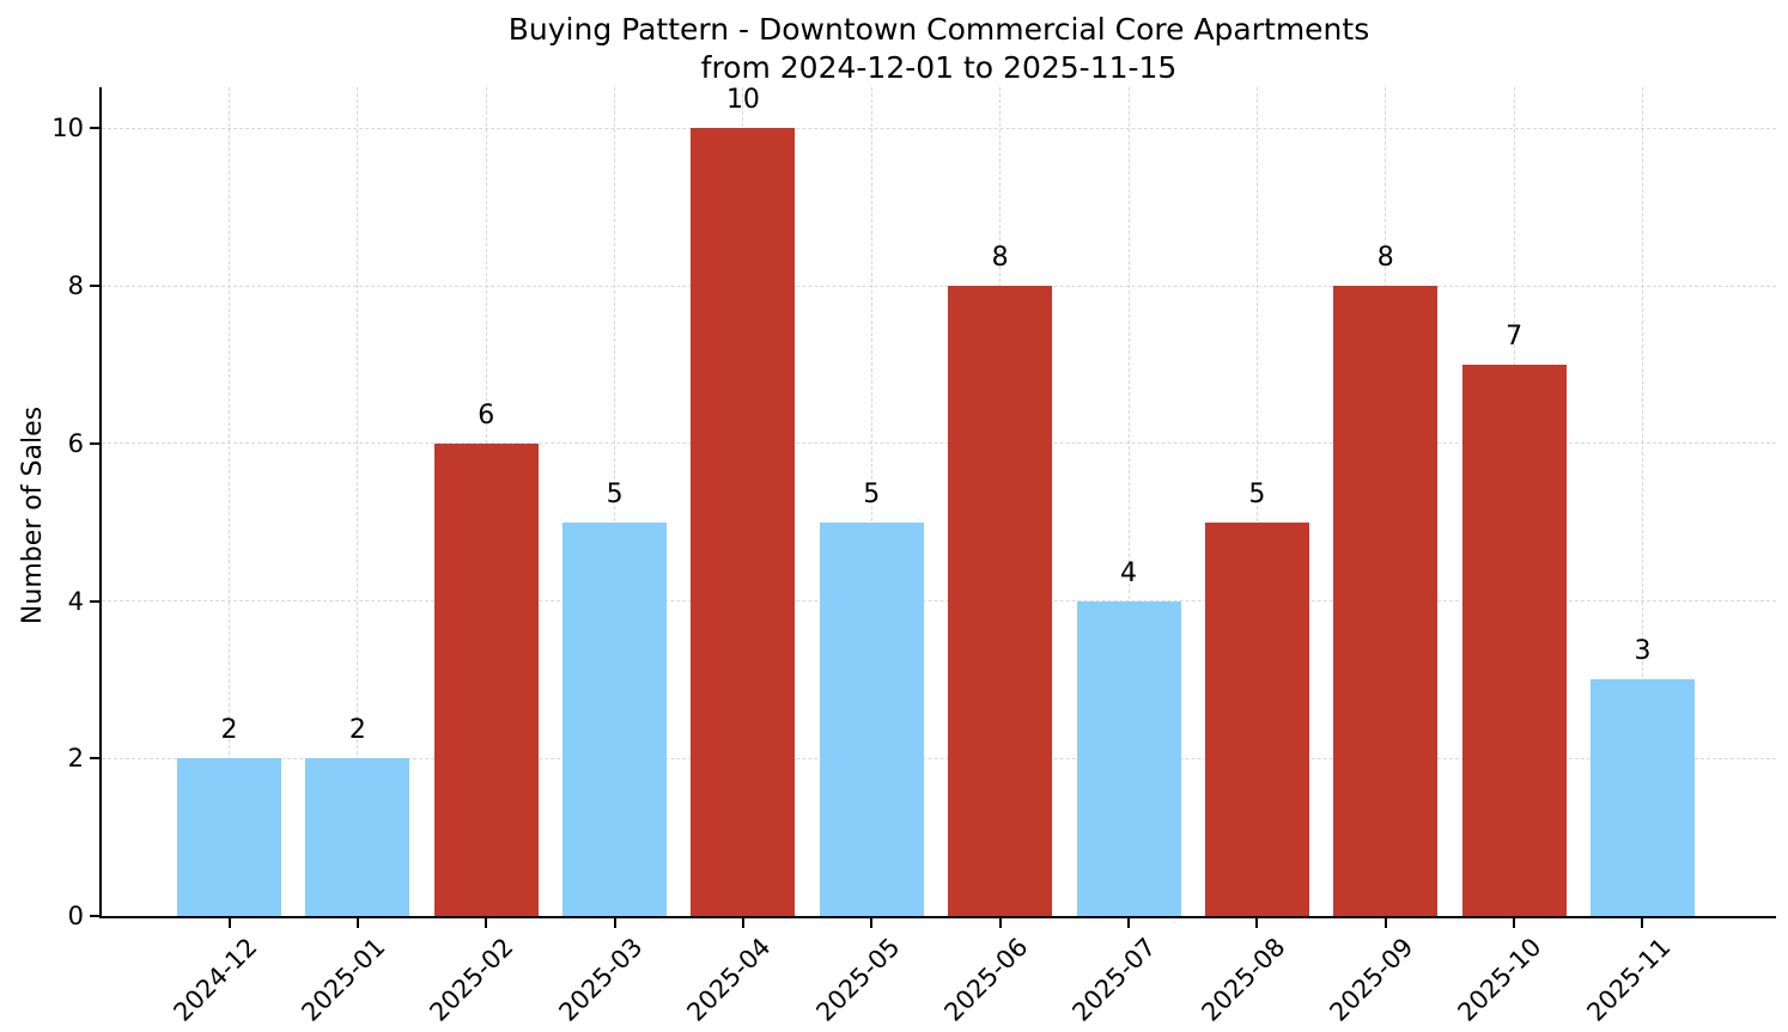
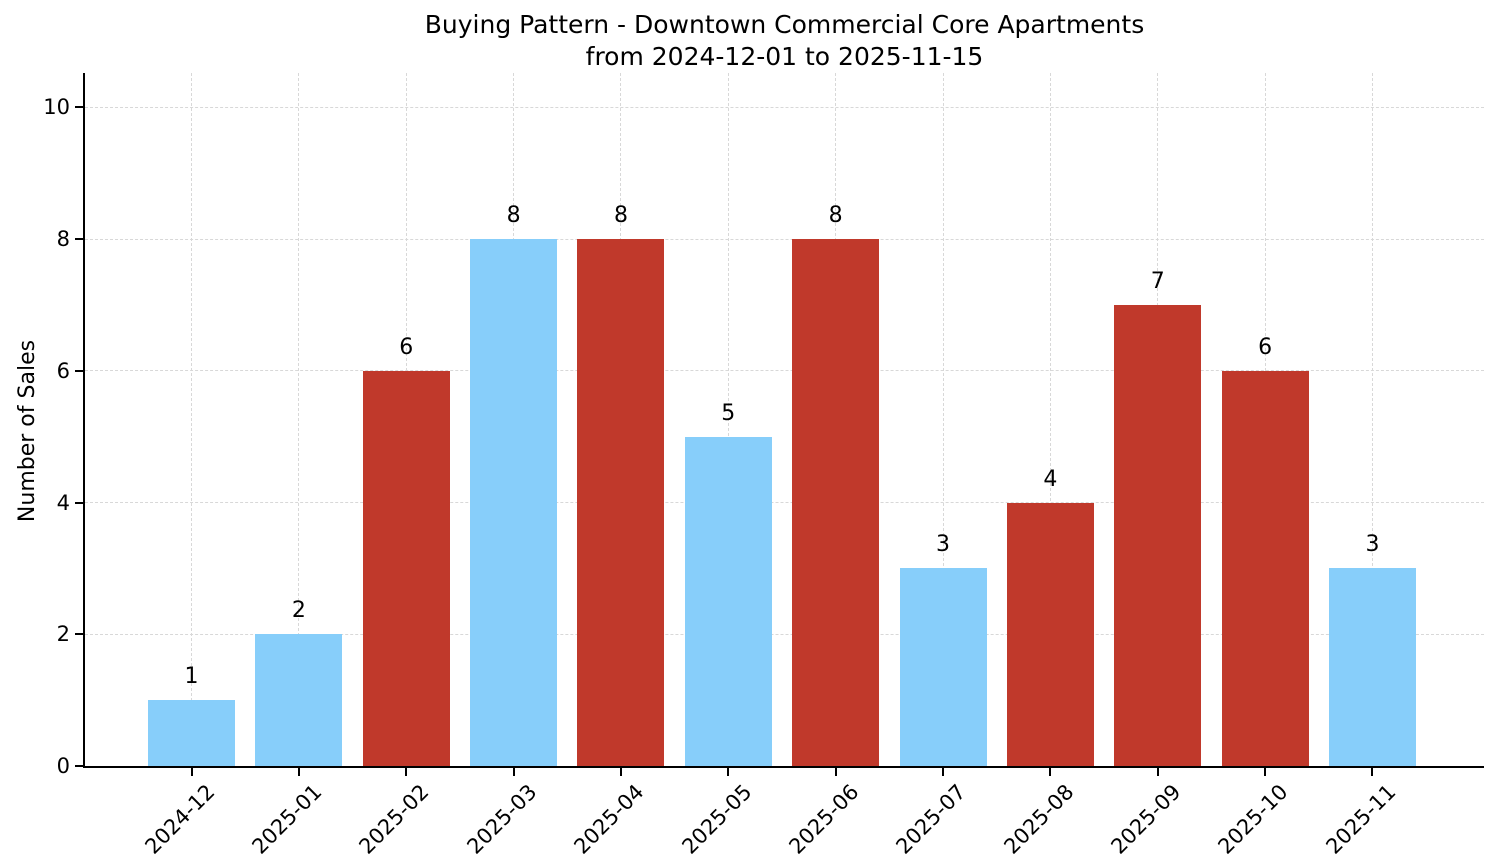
2024-12: 2 -> 1
2025-03: 5 -> 8
2025-04: 10 -> 8
2025-07: 4 -> 3
2025-08: 5 -> 4
2025-09: 8 -> 7
2025-10: 7 -> 6
